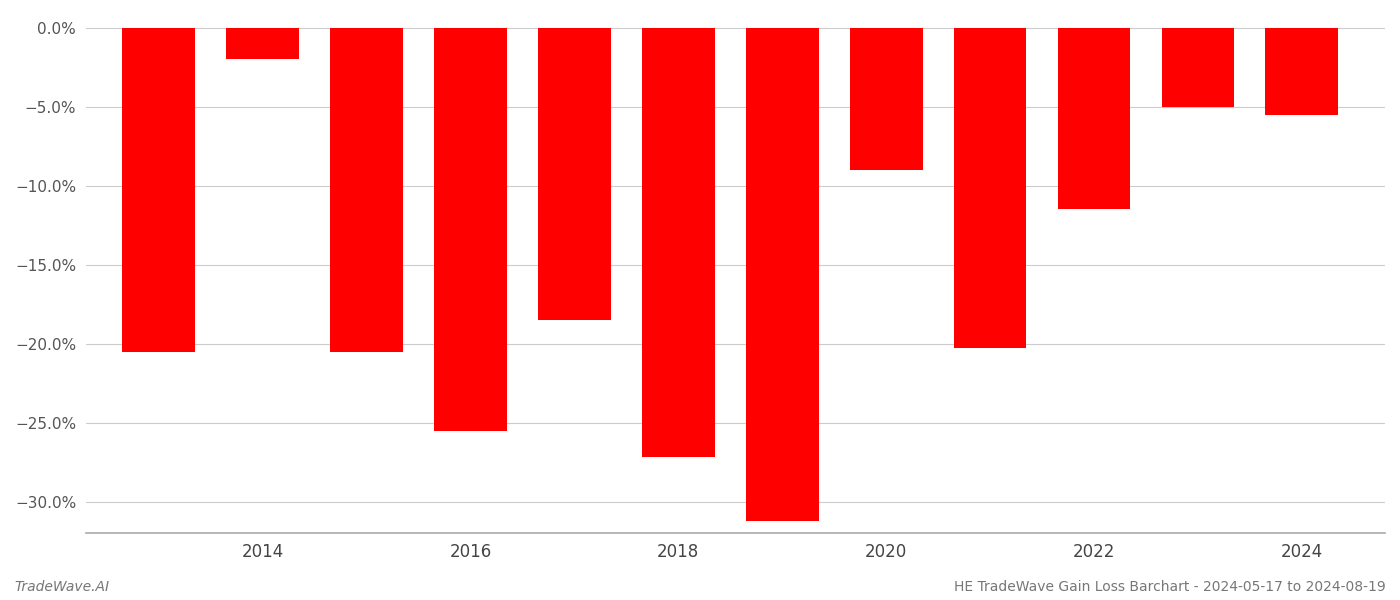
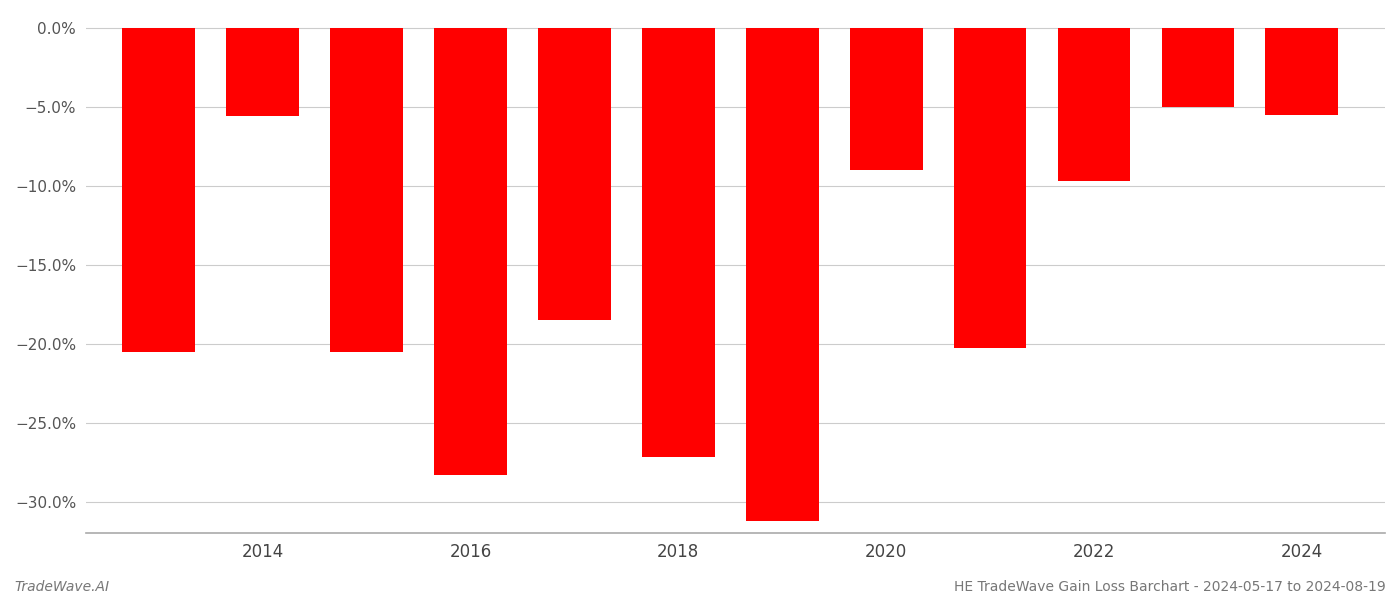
2014: -2.0% -> -5.6%
2016: -25.5% -> -28.3%
2022: -11.5% -> -9.7%
